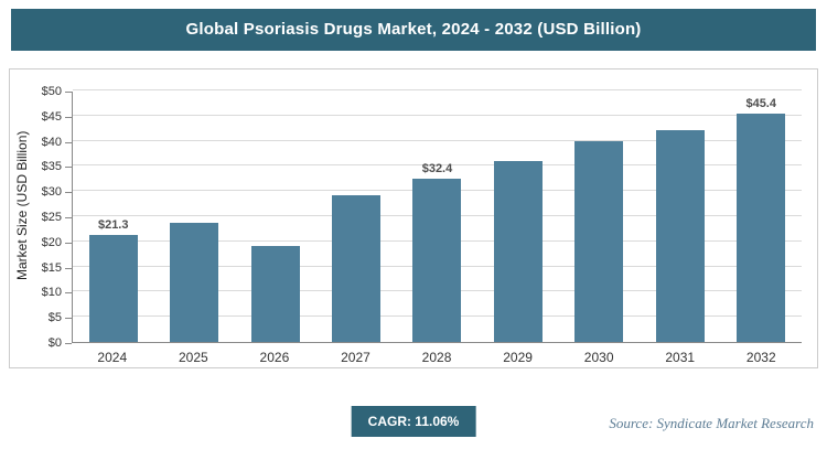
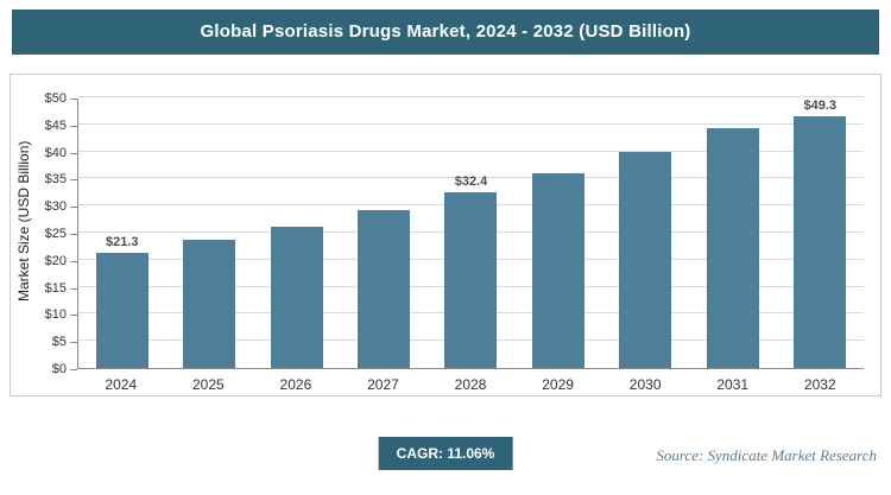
2026: $19 -> $26
2031: $42 -> $44
2032: $45.4 -> $49.3
